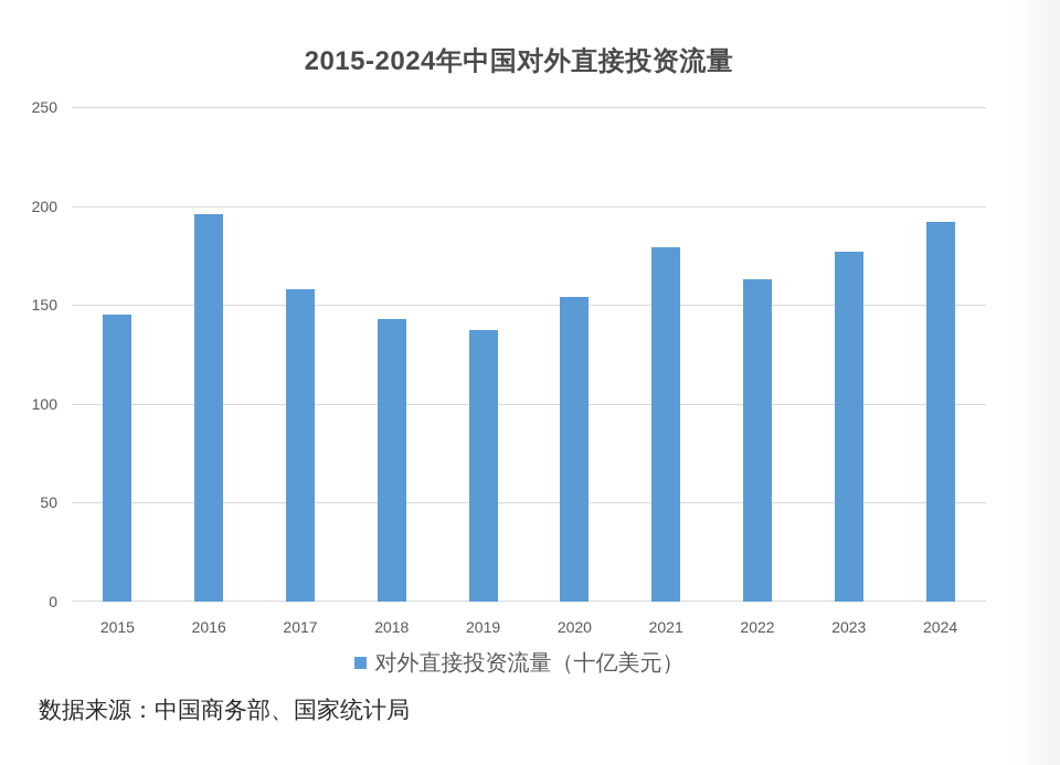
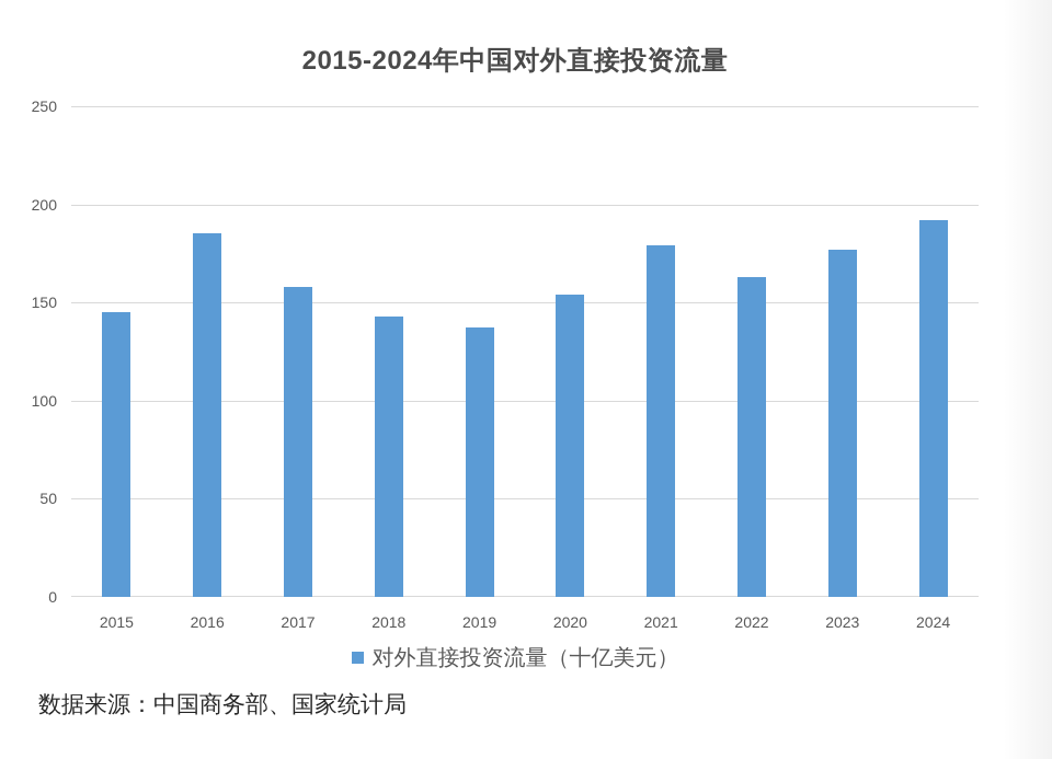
2016: 196 -> 185
